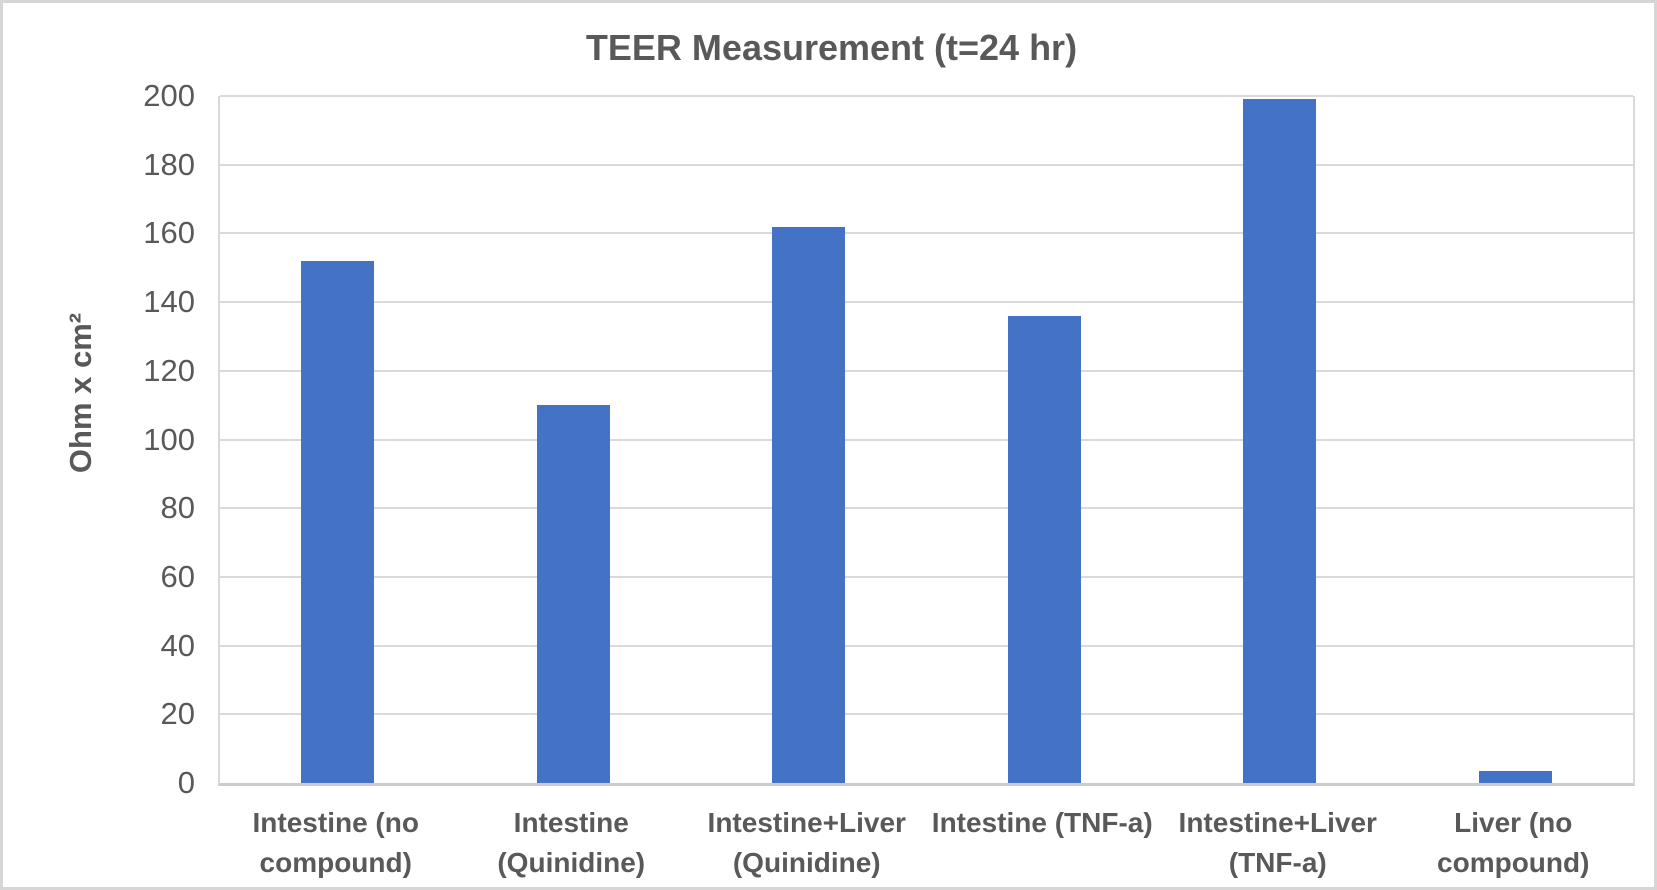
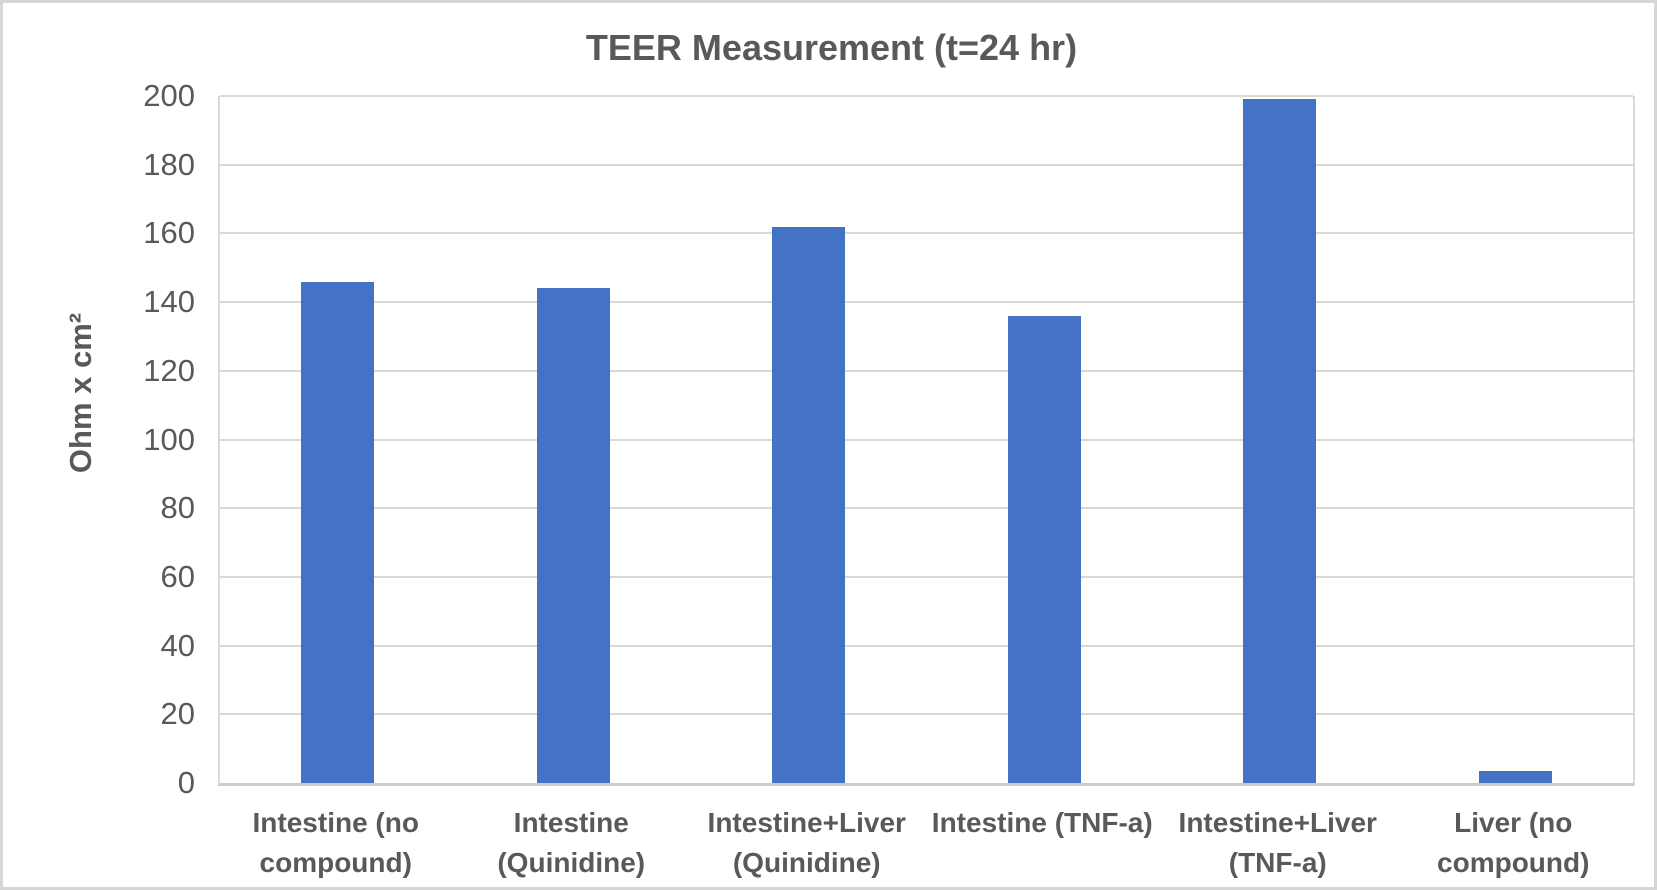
Intestine (no compound): 152 -> 146
Intestine (Quinidine): 110 -> 144
